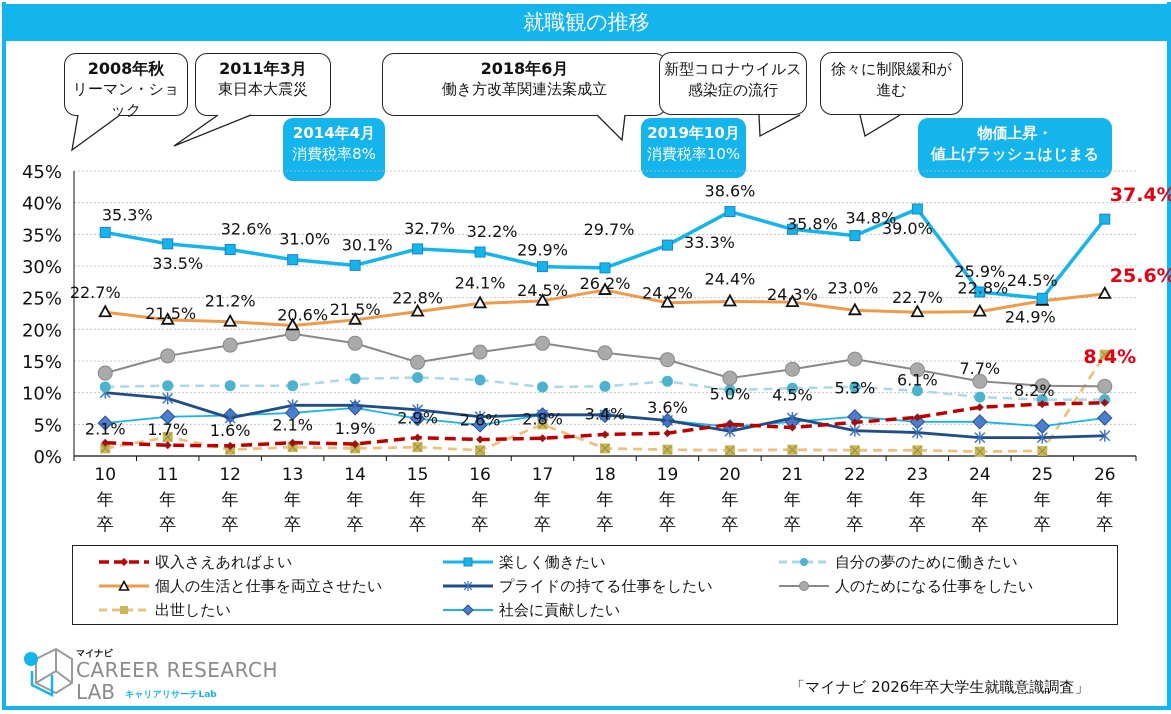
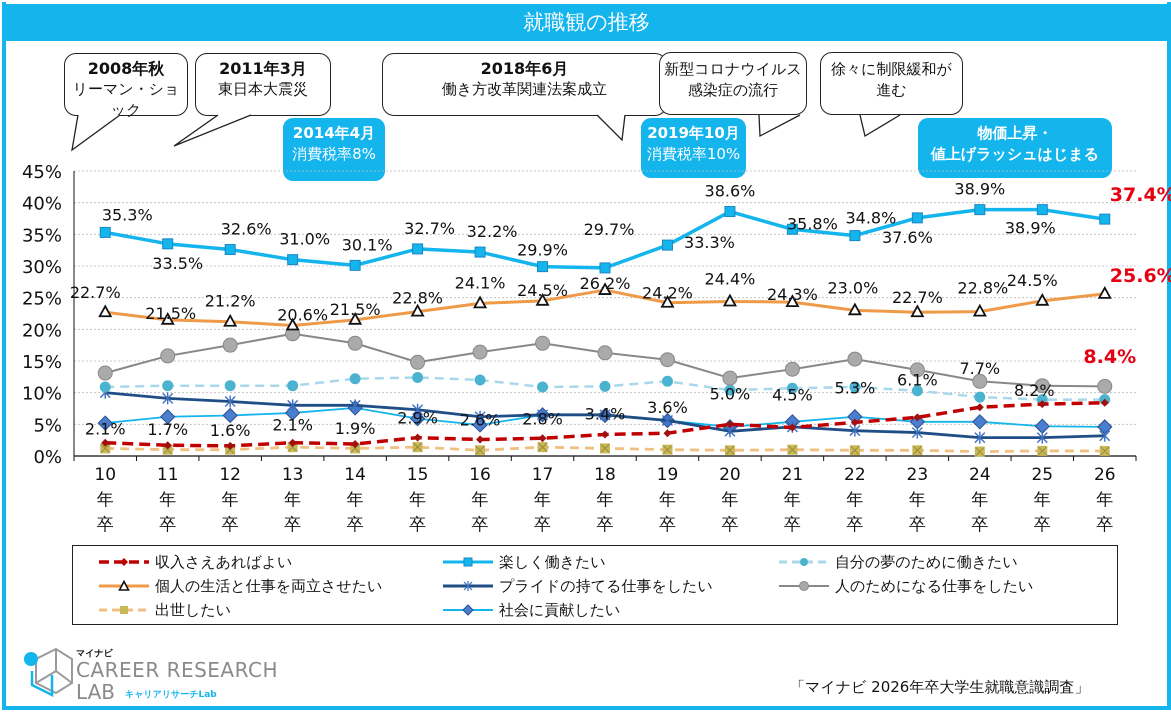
出世したい/11年卒: 3% -> 1%
プライドの持てる仕事をしたい/12年卒: 6% -> 9%
出世したい/17年卒: 5% -> 1%
プライドの持てる仕事をしたい/21年卒: 6% -> 5%
楽しく働きたい/23年卒: 39.0% -> 37.6%
楽しく働きたい/24年卒: 25.9% -> 38.9%
楽しく働きたい/25年卒: 24.9% -> 38.9%
社会に貢献したい/26年卒: 6% -> 5%
出世したい/26年卒: 16% -> 1%
